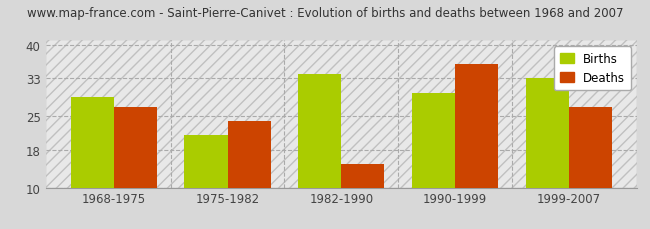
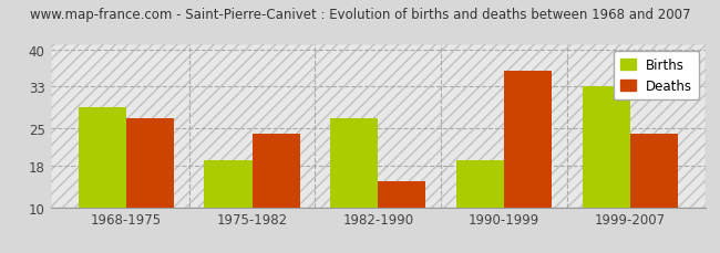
Births/1975-1982: 21 -> 19
Births/1982-1990: 34 -> 27
Births/1990-1999: 30 -> 19
Deaths/1999-2007: 27 -> 24
